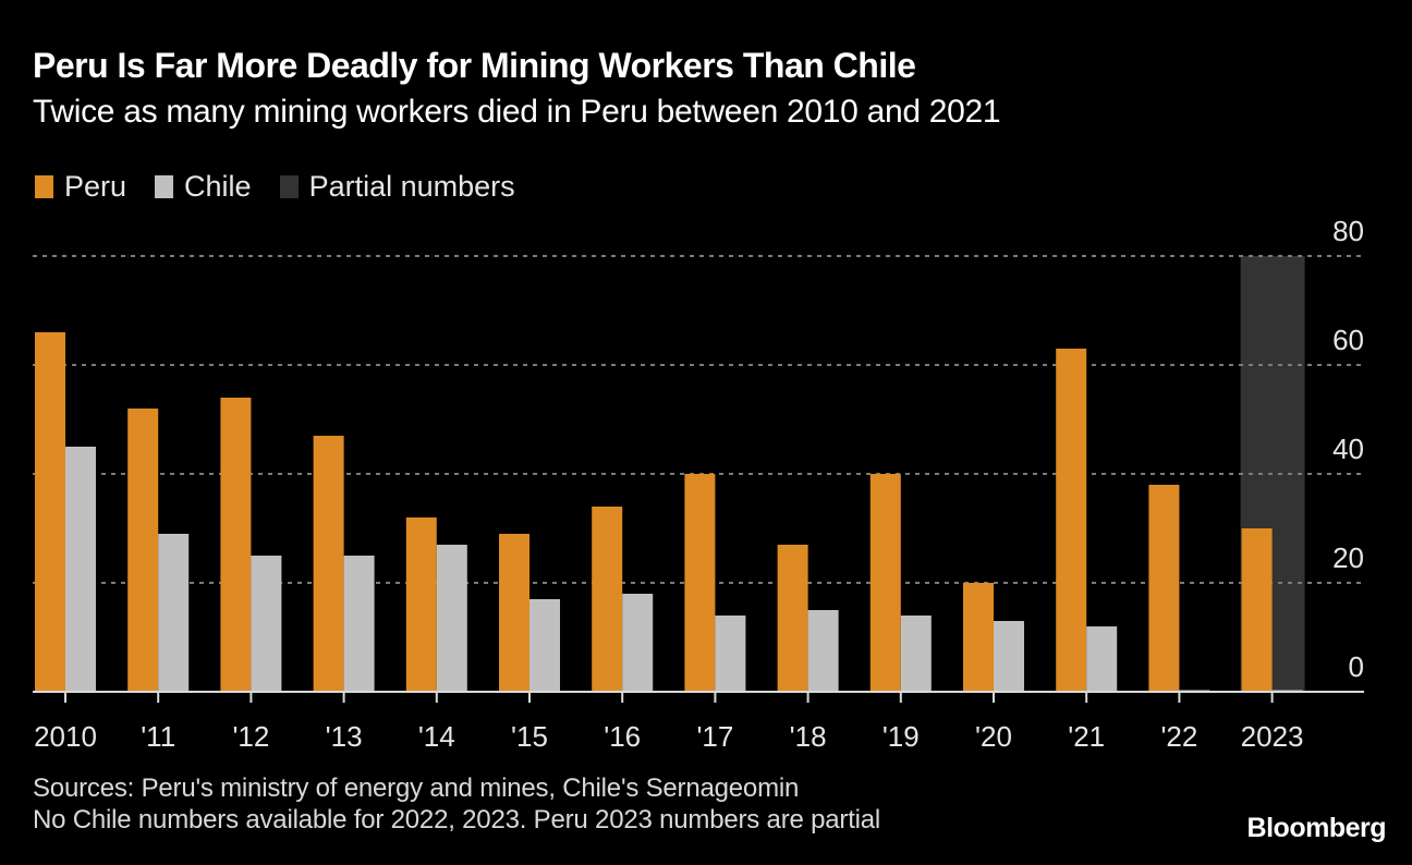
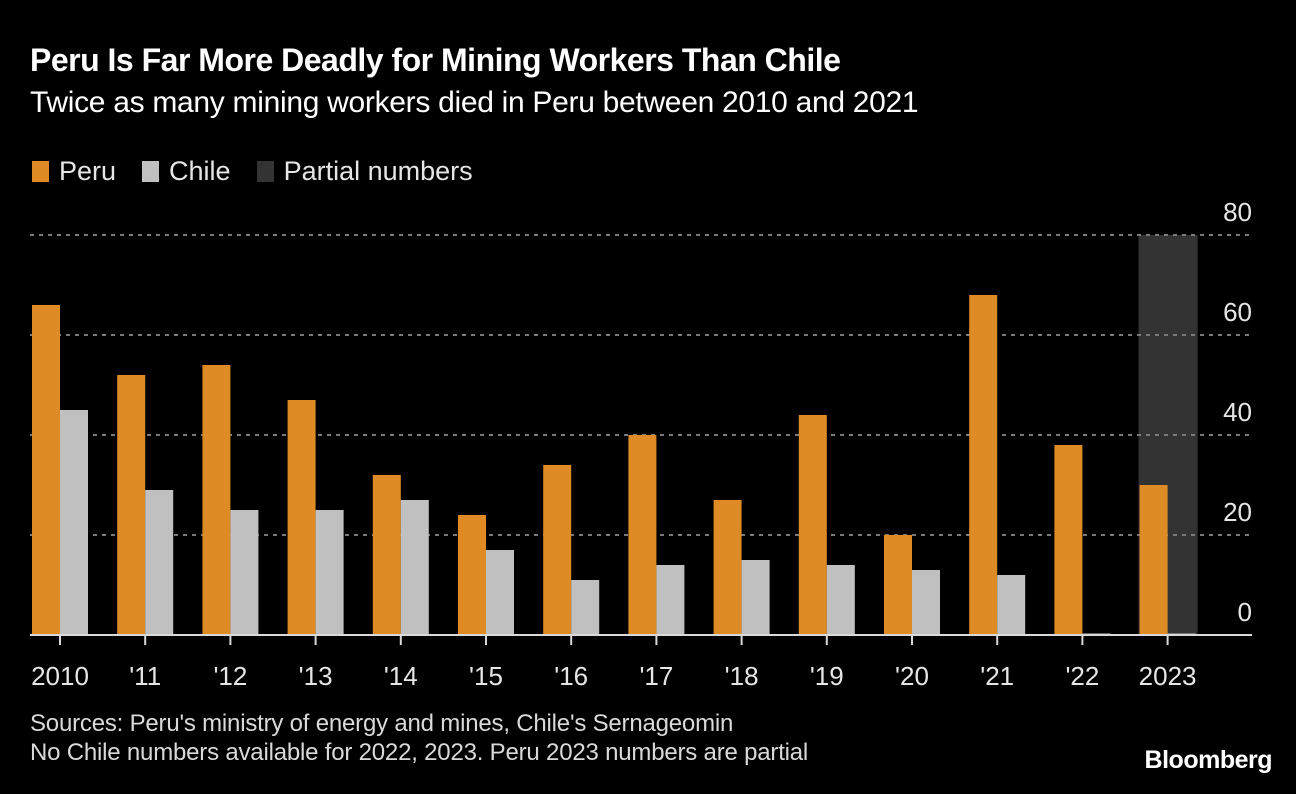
Peru/'15: 29 -> 24
Chile/'16: 18 -> 11
Peru/'19: 40 -> 44
Peru/'21: 63 -> 68
